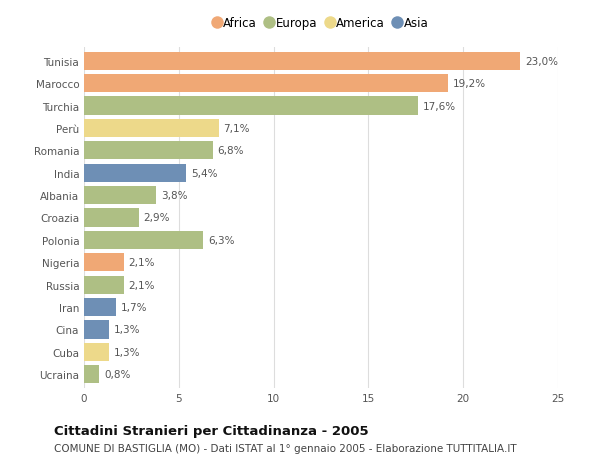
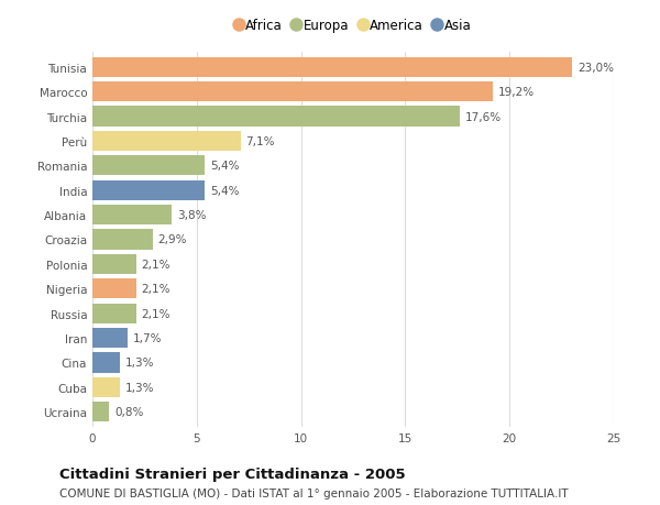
Romania: 6,8% -> 5,4%
Polonia: 6,3% -> 2,1%
